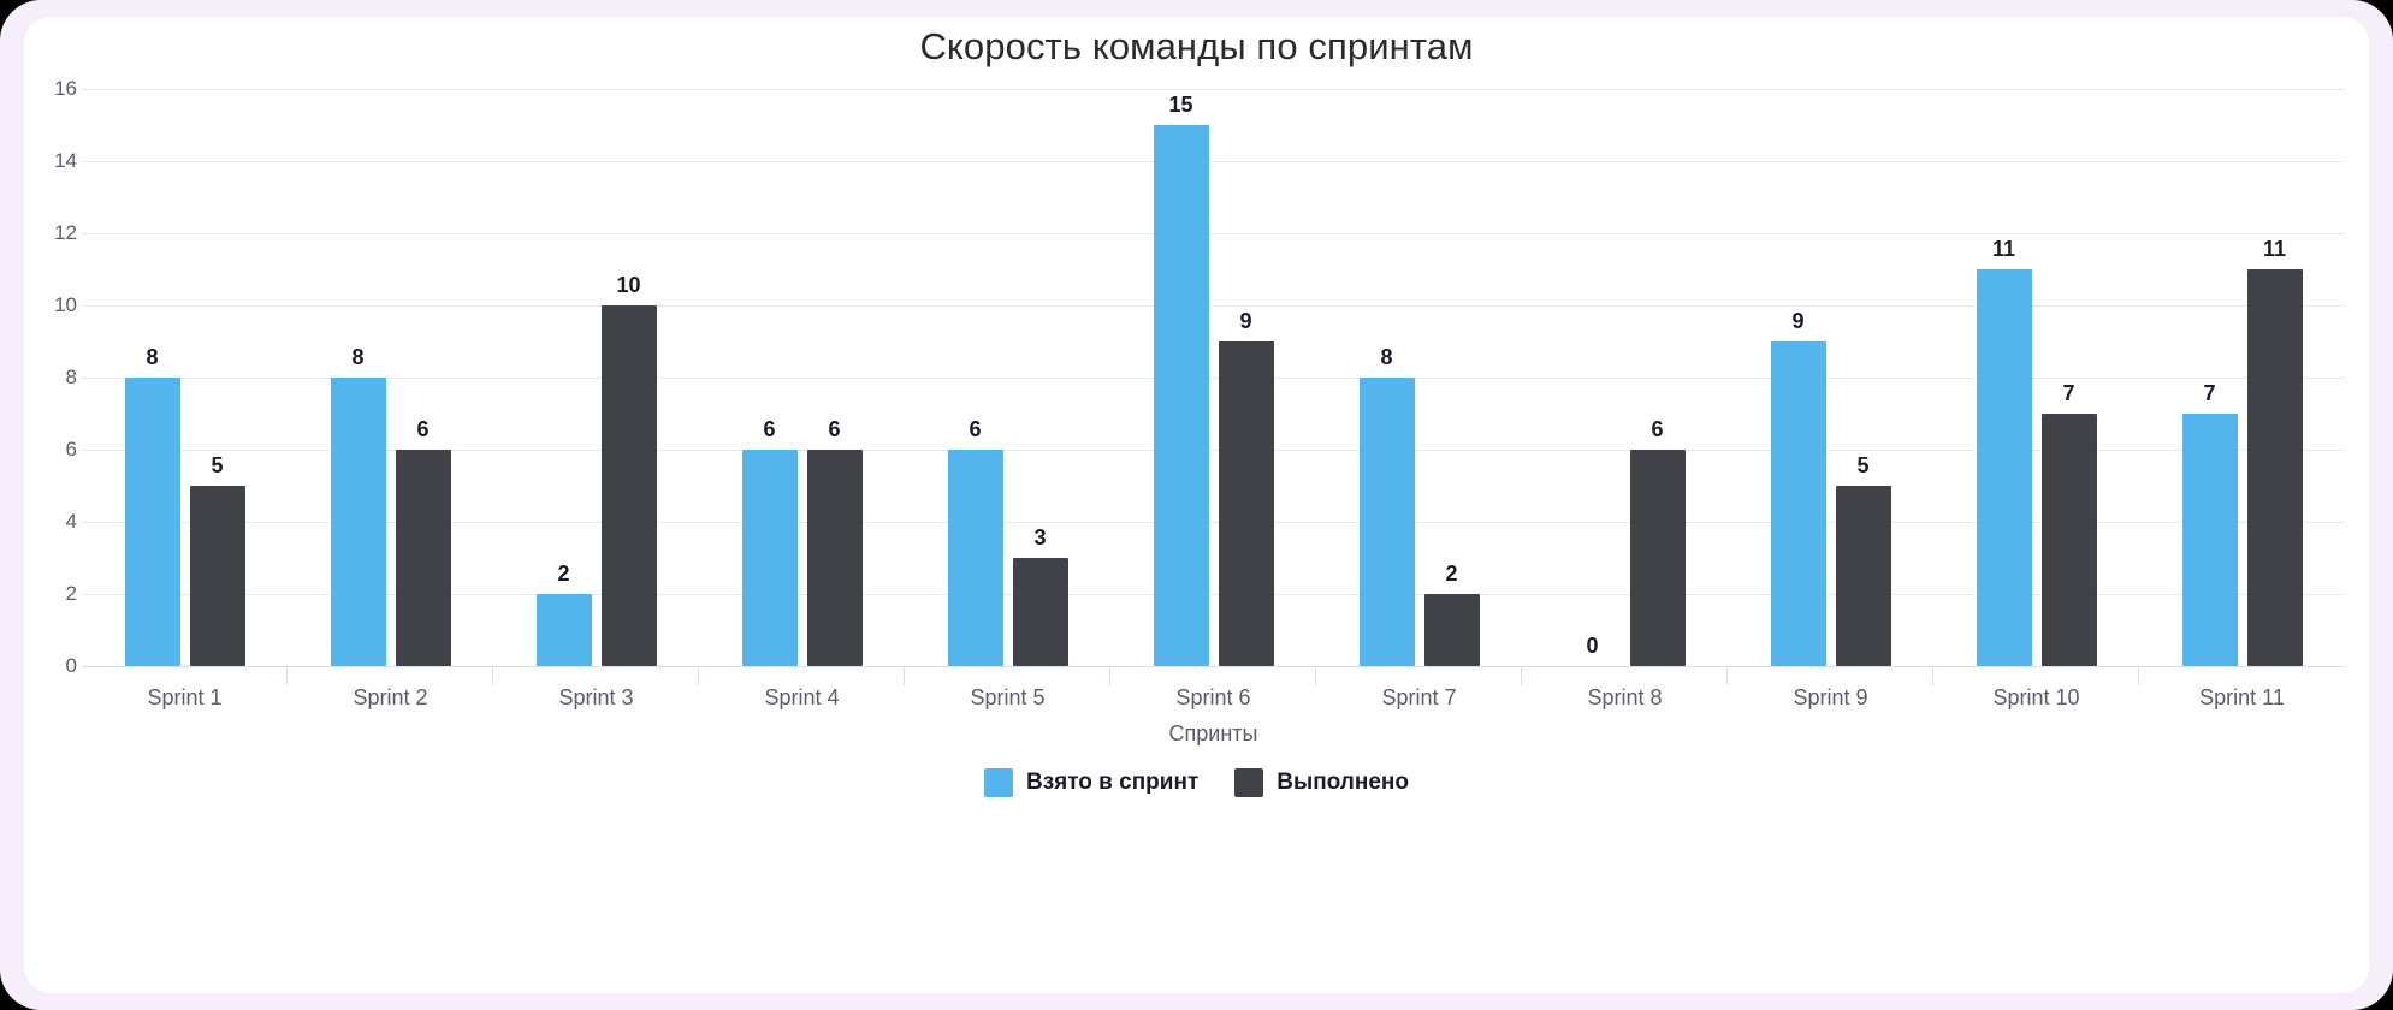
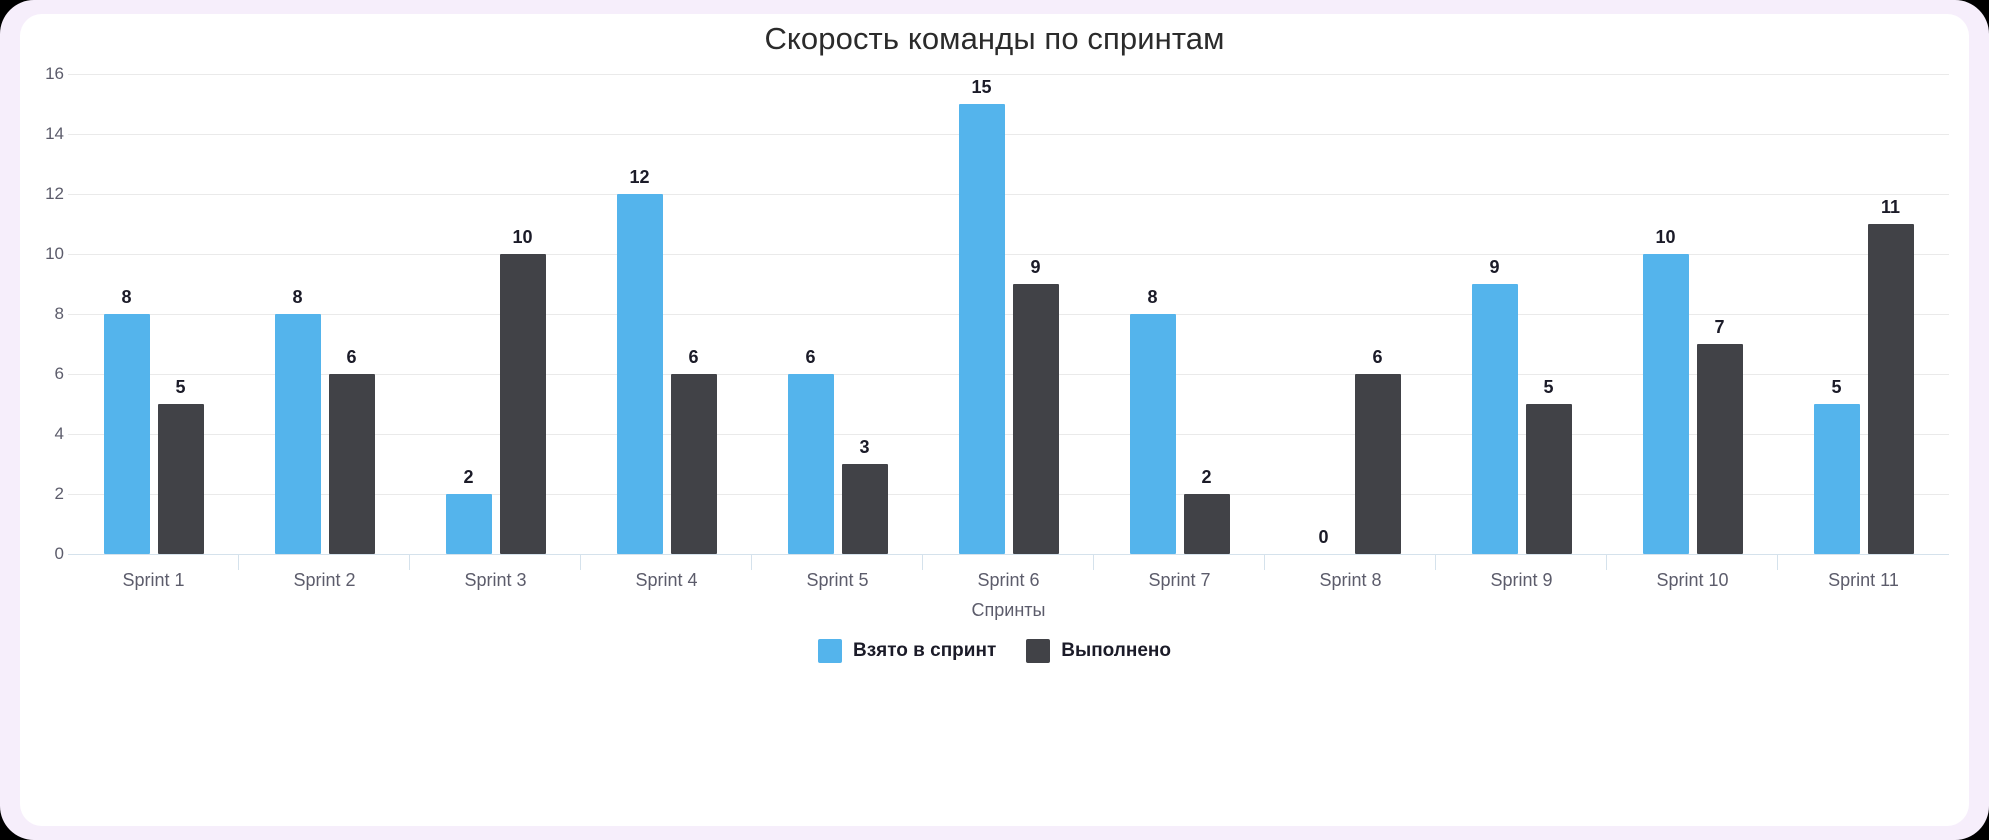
Взято в спринт/Sprint 4: 6 -> 12
Взято в спринт/Sprint 10: 11 -> 10
Взято в спринт/Sprint 11: 7 -> 5
